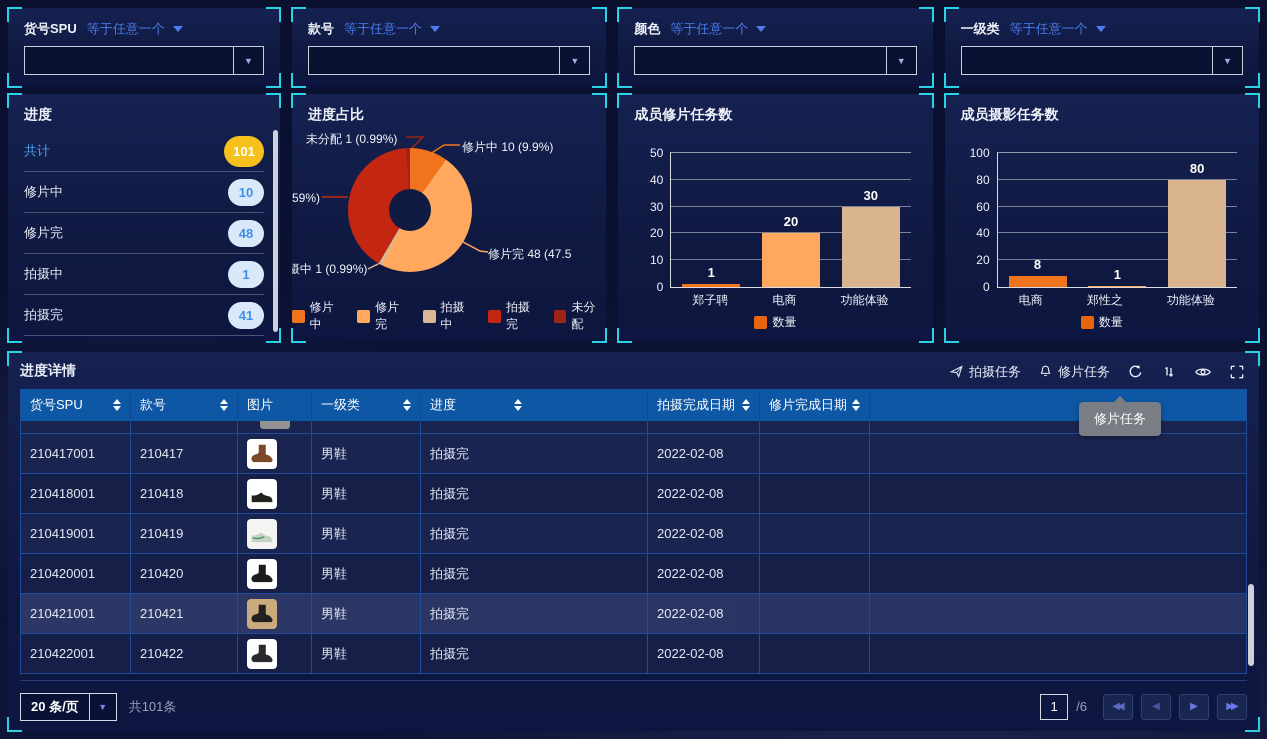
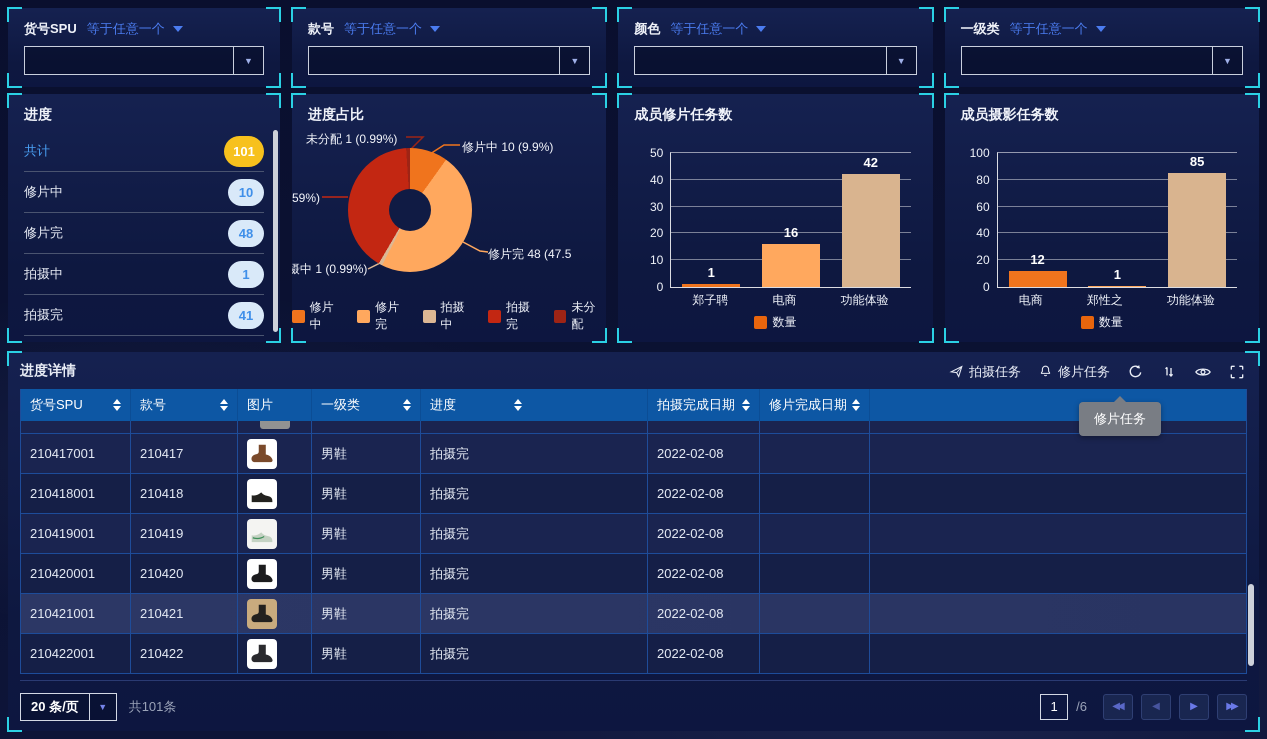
成员修片任务数/电商: 20 -> 16
成员修片任务数/功能体验: 30 -> 42
成员摄影任务数/电商: 8 -> 12
成员摄影任务数/功能体验: 80 -> 85
